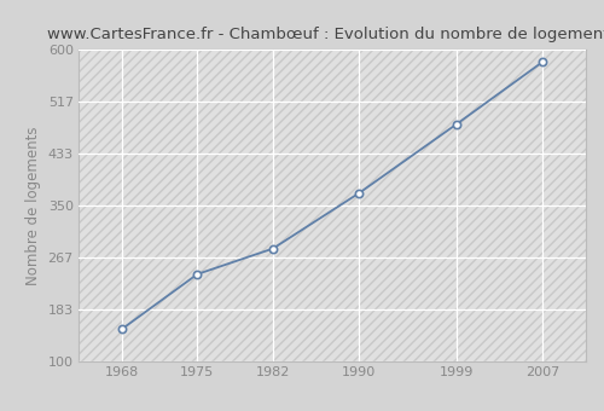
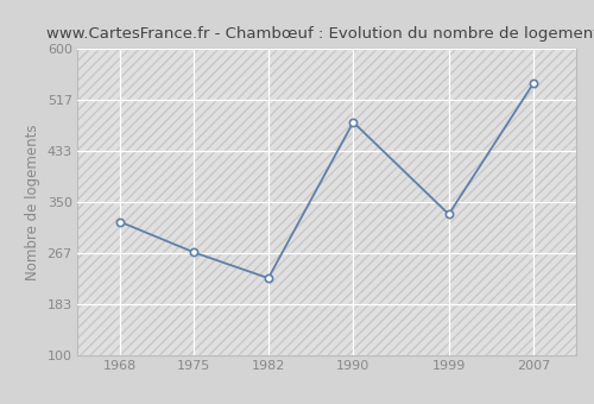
1968: 152 -> 318
1975: 240 -> 268
1982: 281 -> 226
1990: 370 -> 480
1999: 480 -> 330
2007: 580 -> 544
